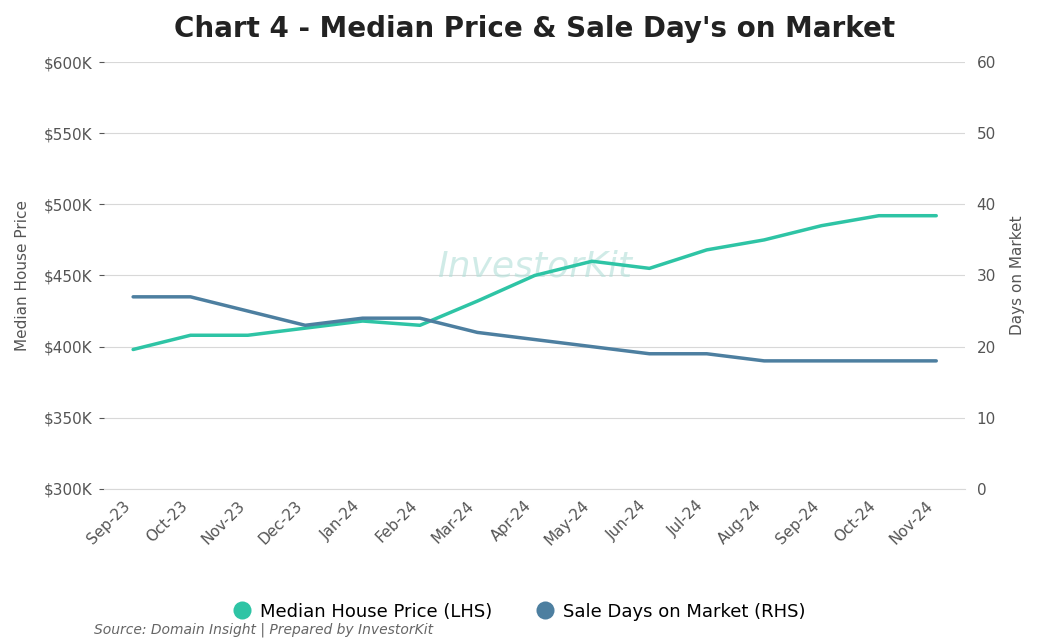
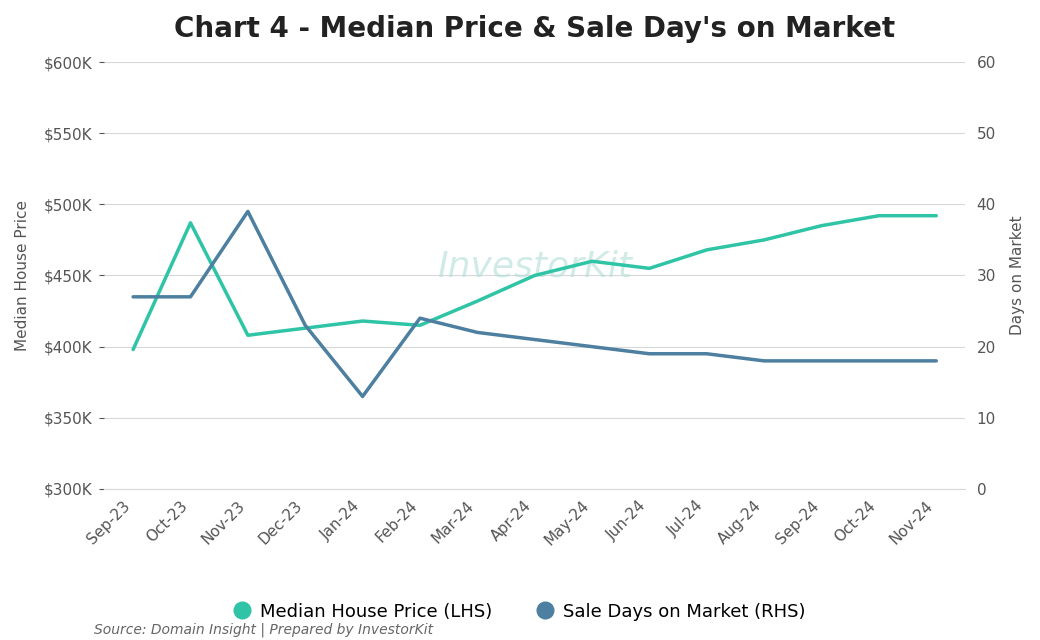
Median House Price (LHS)/Oct-23: $408K -> $487K
Sale Days on Market (RHS)/Nov-23: 25 -> 39
Sale Days on Market (RHS)/Jan-24: 24 -> 13
